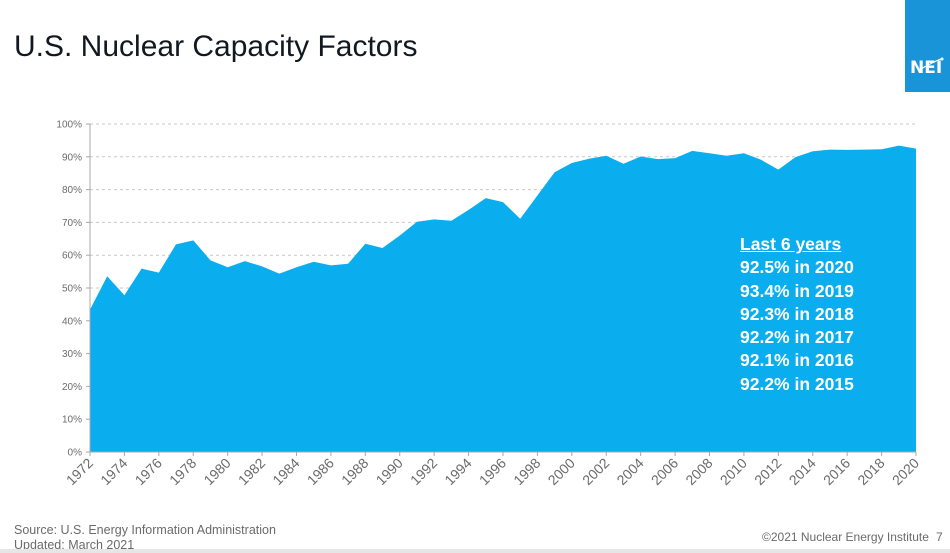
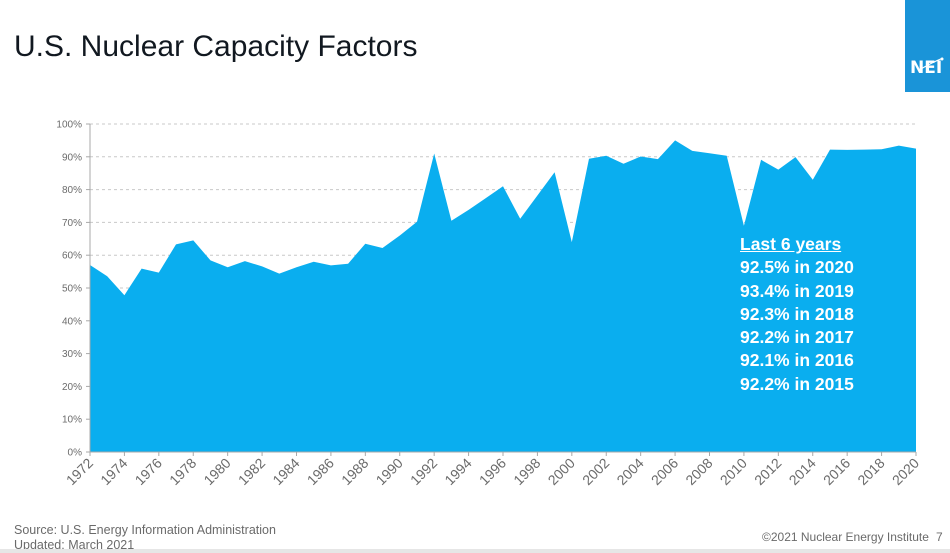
1972: 43% -> 57%
1992: 71% -> 91%
1996: 76% -> 81%
2000: 88% -> 64%
2006: 90% -> 95%
2010: 91% -> 69%
2014: 92% -> 83%
